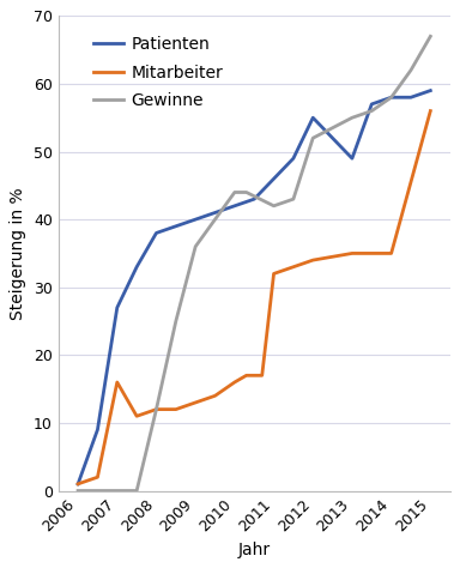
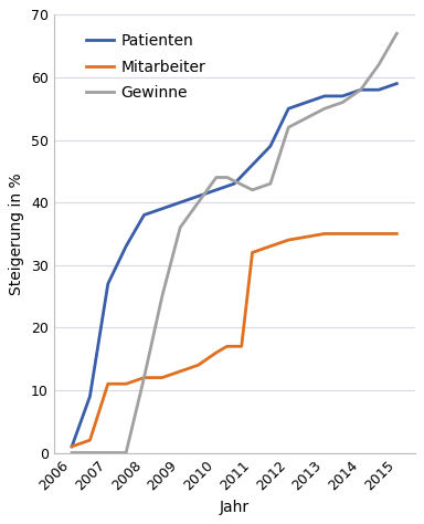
Mitarbeiter/2007: 16 -> 11
Patienten/2013: 49 -> 57
Mitarbeiter/2015: 56 -> 35
